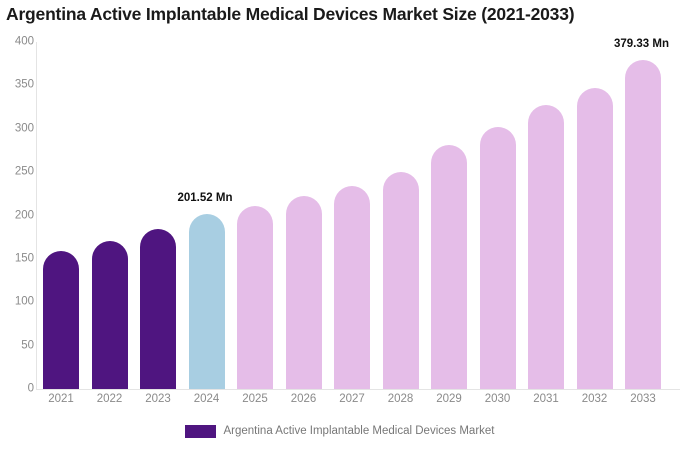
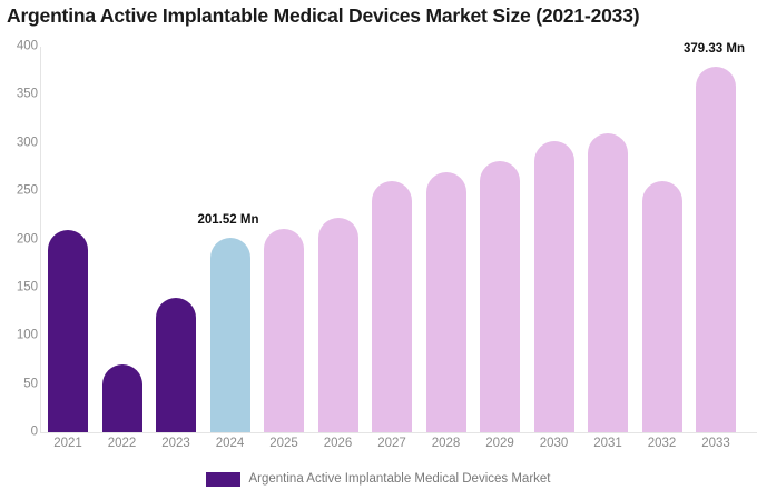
2021: 160 -> 210
2022: 170 -> 70
2023: 180 -> 140
2027: 230 -> 260
2028: 250 -> 270
2031: 330 -> 310
2032: 350 -> 260
